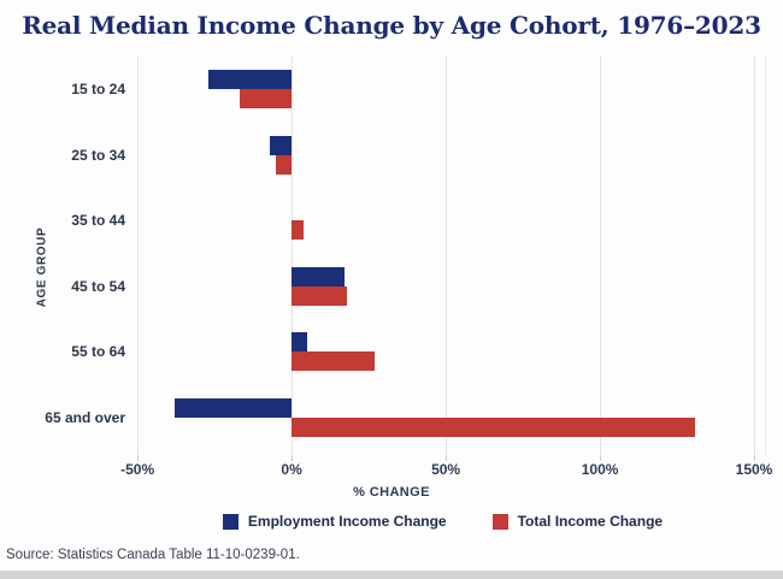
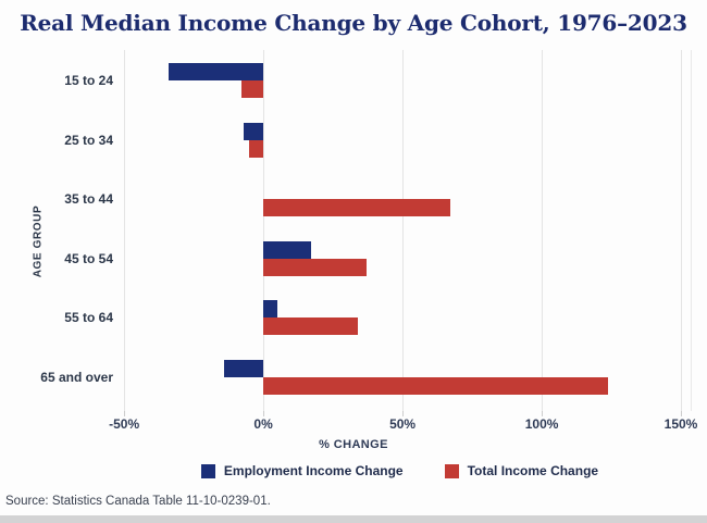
Employment Income Change/15 to 24: -27% -> -34%
Total Income Change/15 to 24: -17% -> -8%
Total Income Change/35 to 44: 4% -> 67%
Total Income Change/45 to 54: 18% -> 37%
Total Income Change/55 to 64: 27% -> 34%
Employment Income Change/65 and over: -38% -> -14%
Total Income Change/65 and over: 131% -> 124%
